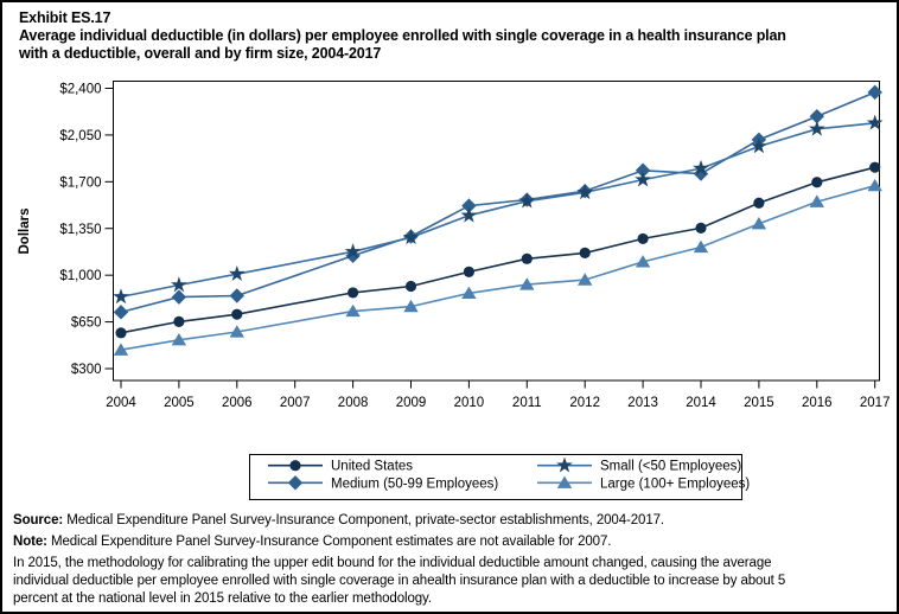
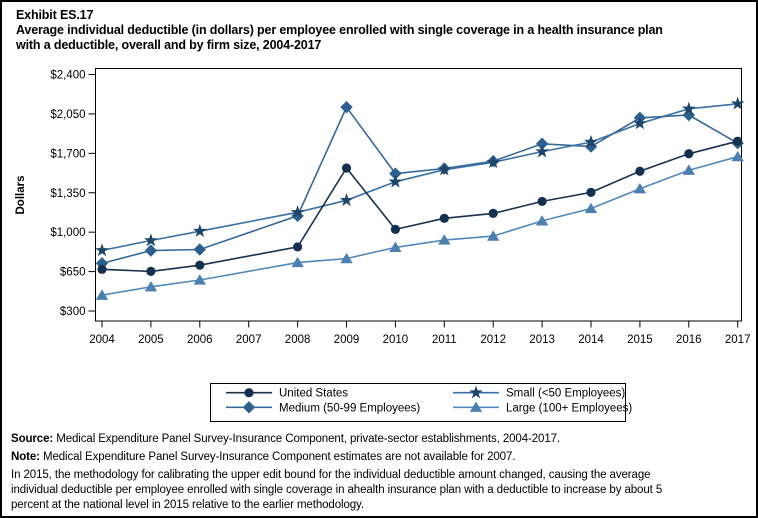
United States/2004: $570 -> $670
United States/2009: $920 -> $1570
Medium (50-99 Employees)/2009: $1290 -> $2110
Medium (50-99 Employees)/2016: $2190 -> $2040
Medium (50-99 Employees)/2017: $2370 -> $1790
